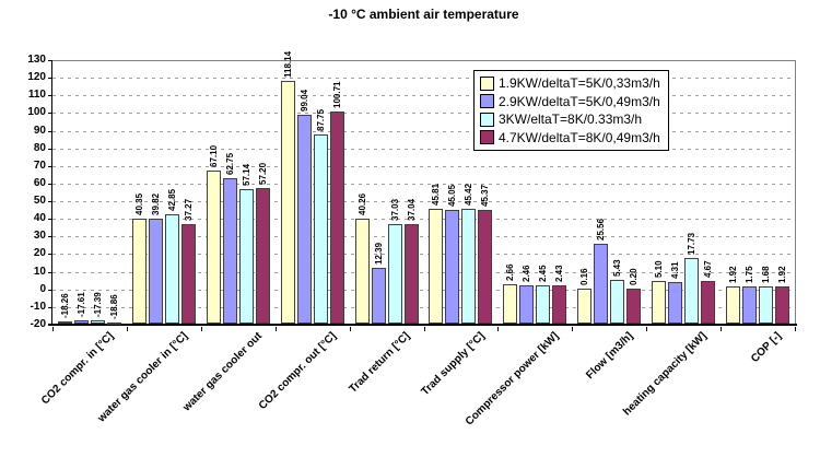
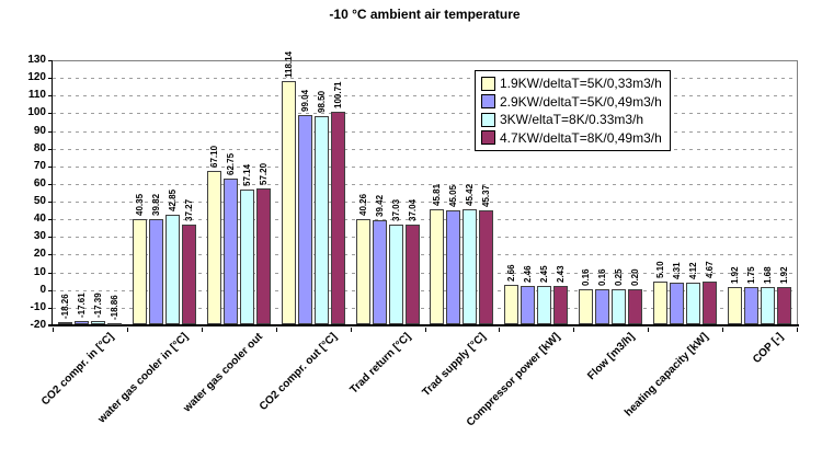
3KW/eltaT=8K/0.33m3/h/CO2 compr. out [°C]: 87.75 -> 98.50
2.9KW/deltaT=5K/0,49m3/h/Trad return [°C]: 12.39 -> 39.42
2.9KW/deltaT=5K/0,49m3/h/Flow [m3/h]: 25.56 -> 0.16
3KW/eltaT=8K/0.33m3/h/Flow [m3/h]: 5.43 -> 0.25
3KW/eltaT=8K/0.33m3/h/heating capacity [kW]: 17.73 -> 4.12
